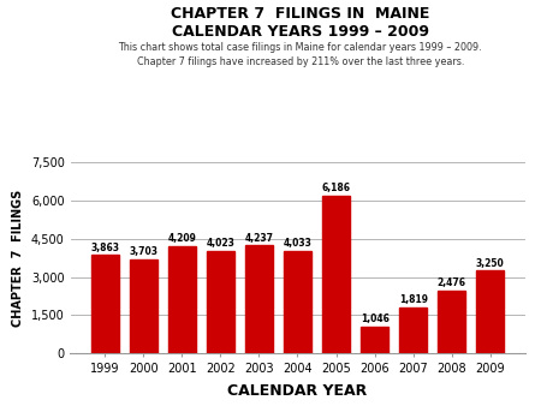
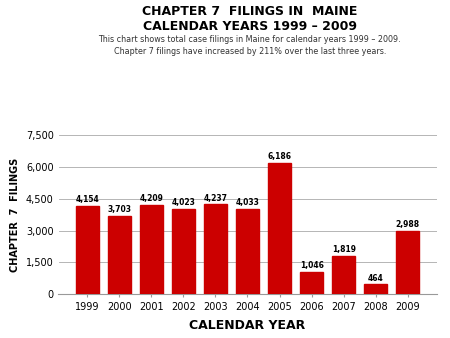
1999: 3,863 -> 4,154
2008: 2,476 -> 464
2009: 3,250 -> 2,988
